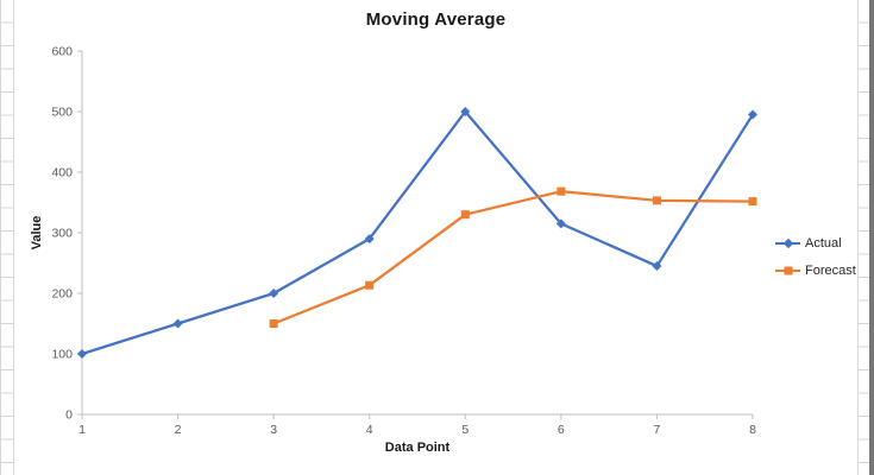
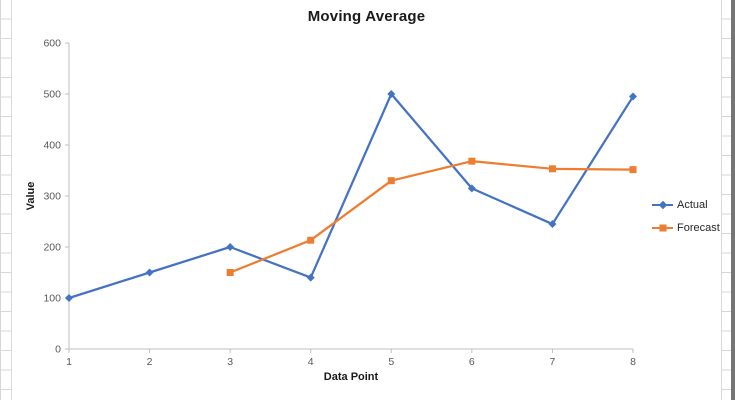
Actual/4: 290 -> 140
